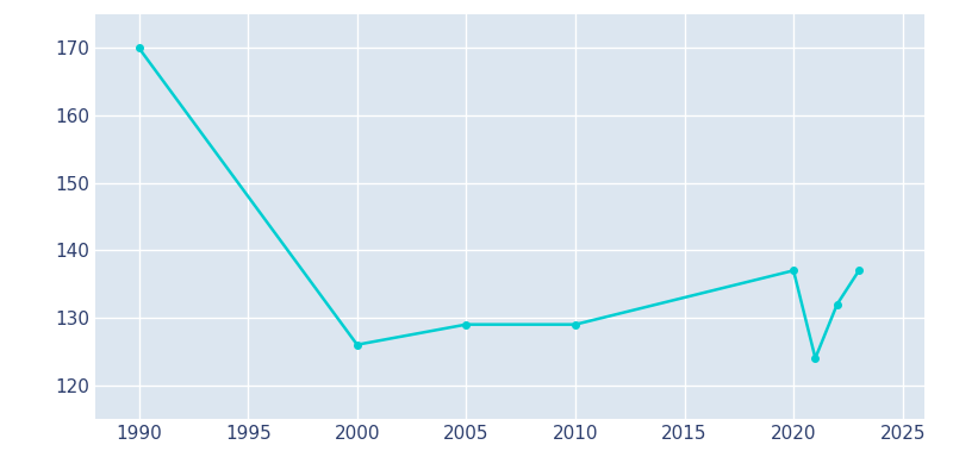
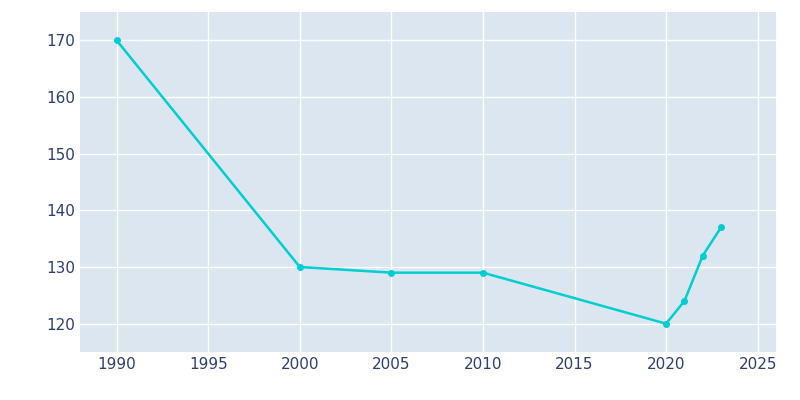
2000: 126 -> 130
2020: 137 -> 120
